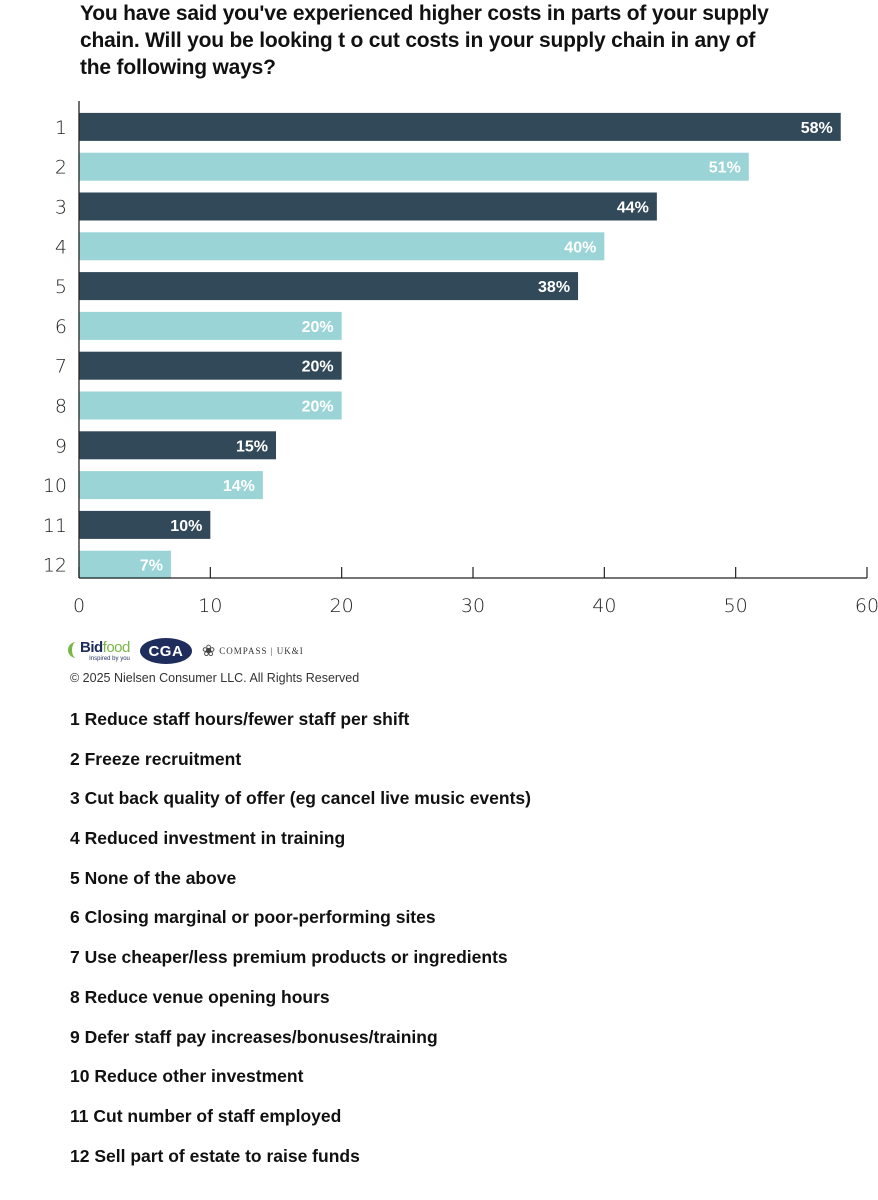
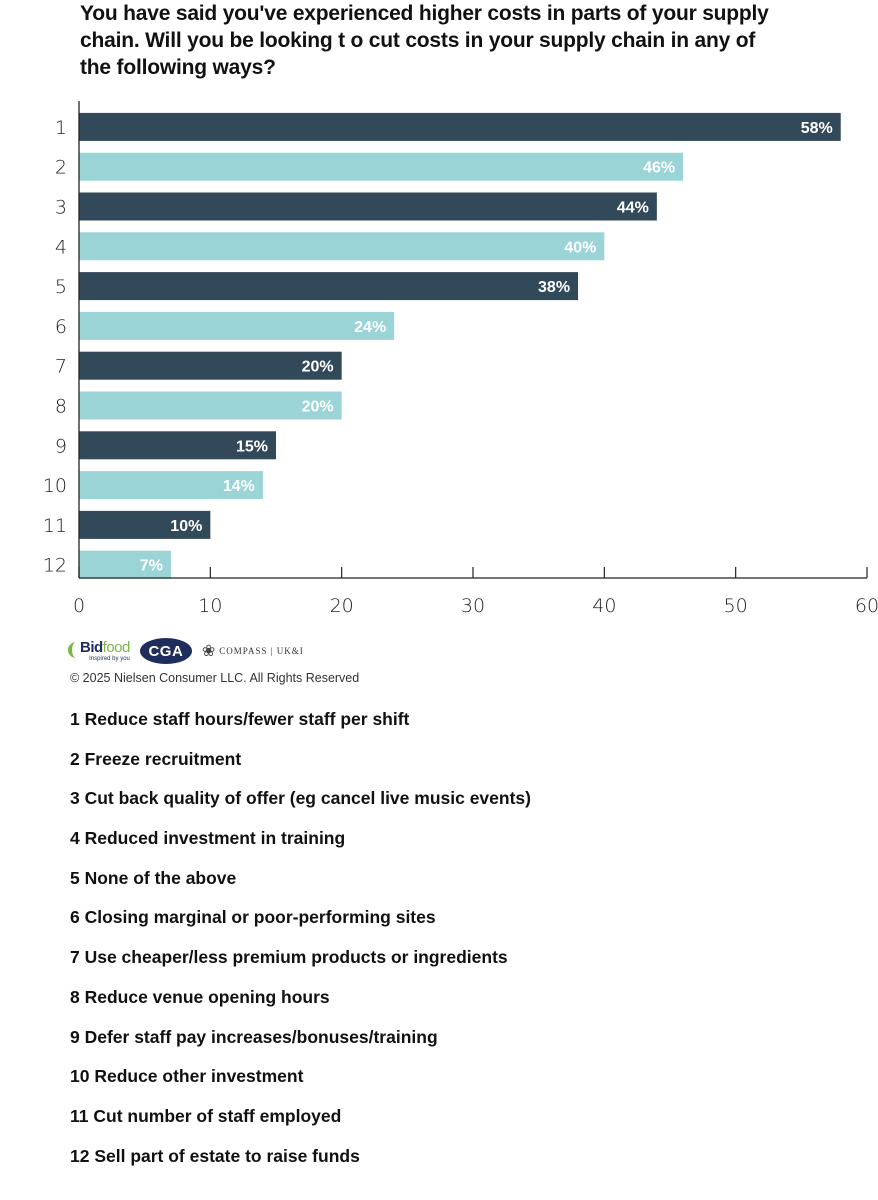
2: 51% -> 46%
6: 20% -> 24%
